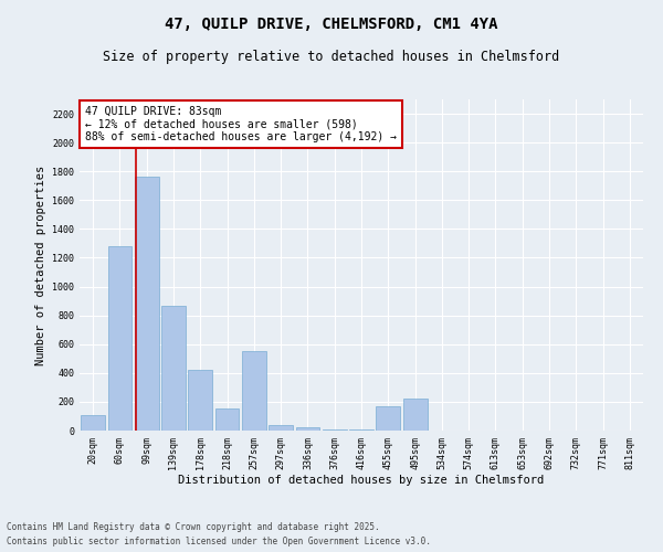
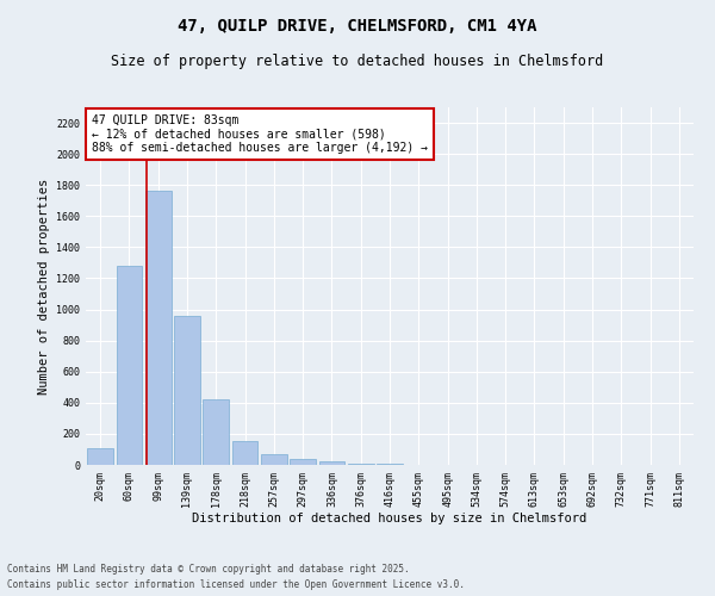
139sqm: 870 -> 960
257sqm: 550 -> 70
455sqm: 170 -> 0
495sqm: 220 -> 0
